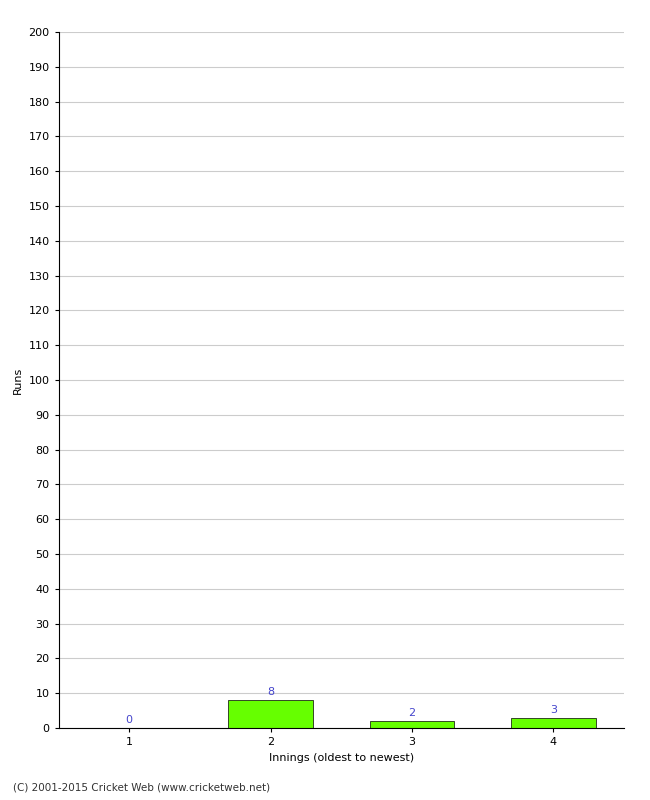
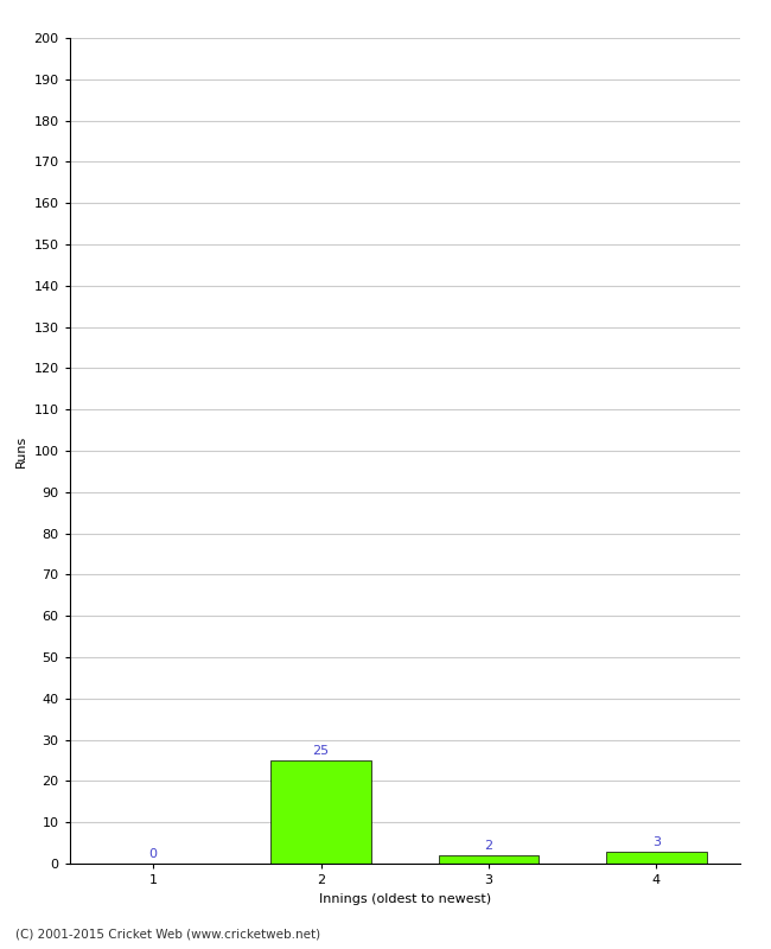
2: 8 -> 25
